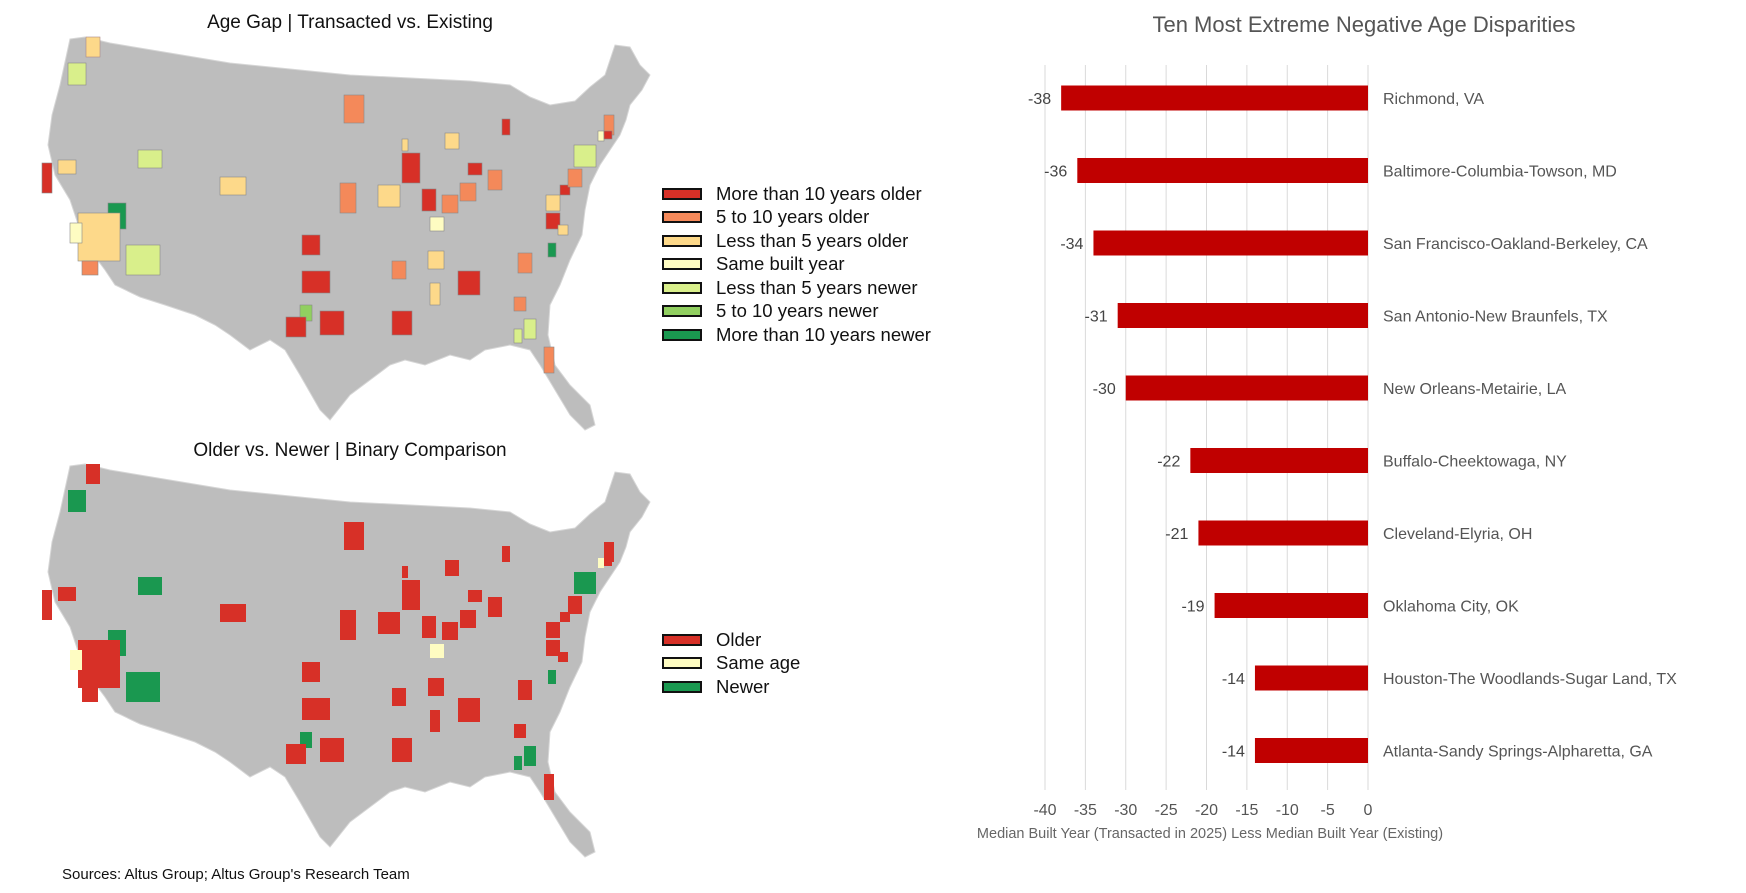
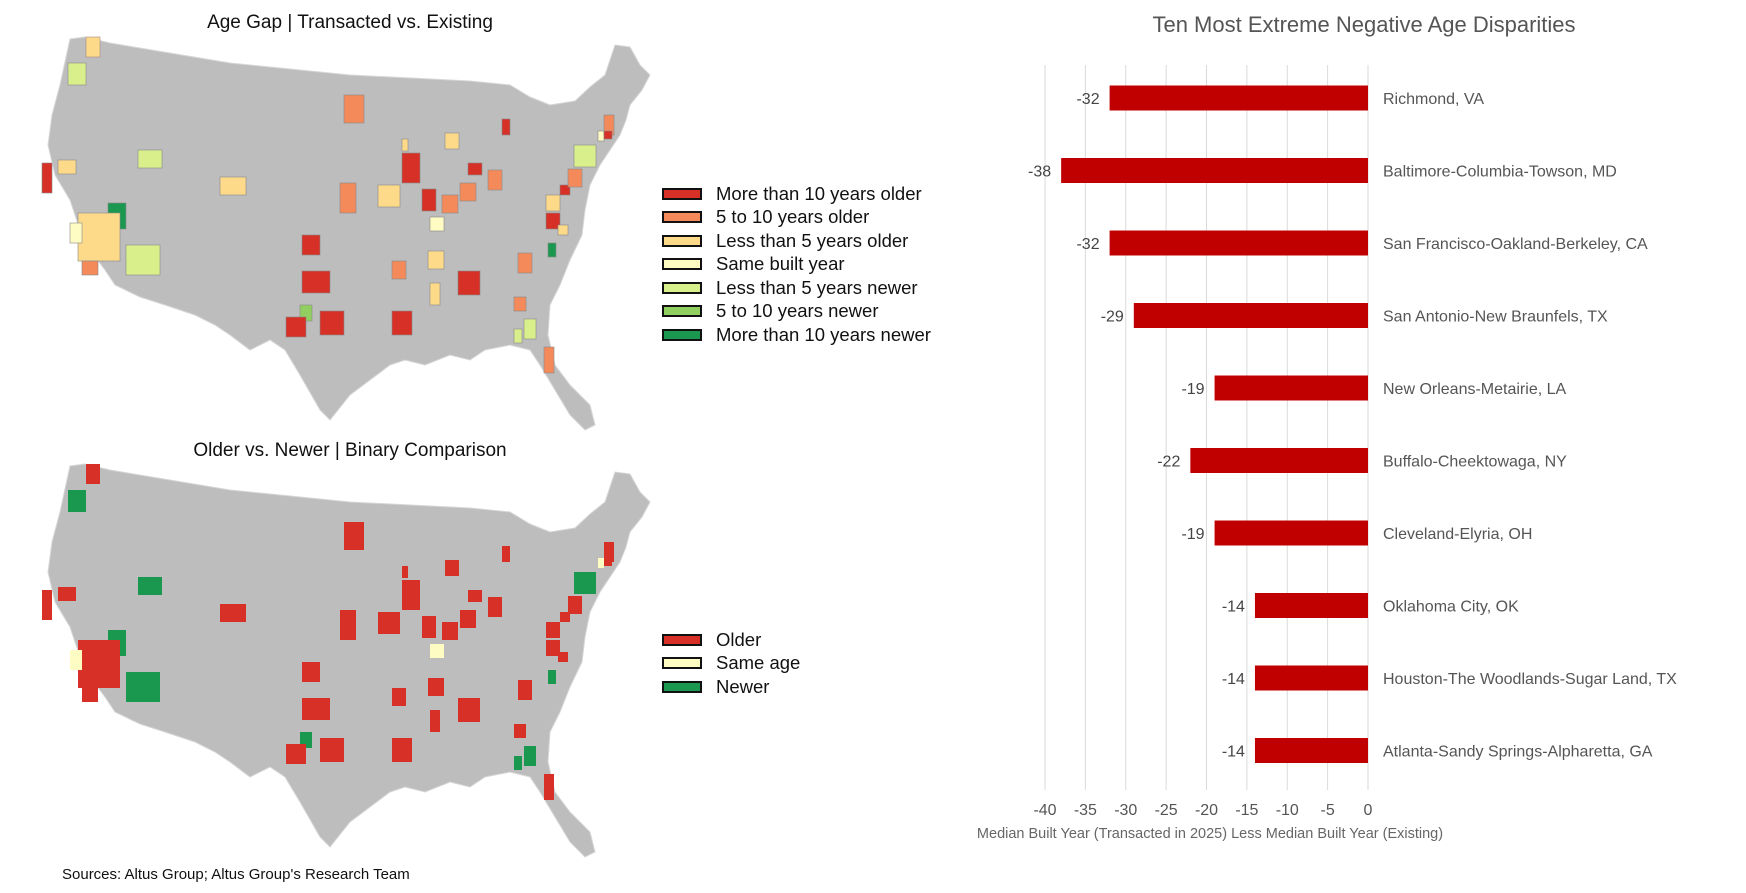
Richmond, VA: -38 -> -32
Baltimore-Columbia-Towson, MD: -36 -> -38
San Francisco-Oakland-Berkeley, CA: -34 -> -32
San Antonio-New Braunfels, TX: -31 -> -29
New Orleans-Metairie, LA: -30 -> -19
Cleveland-Elyria, OH: -21 -> -19
Oklahoma City, OK: -19 -> -14
